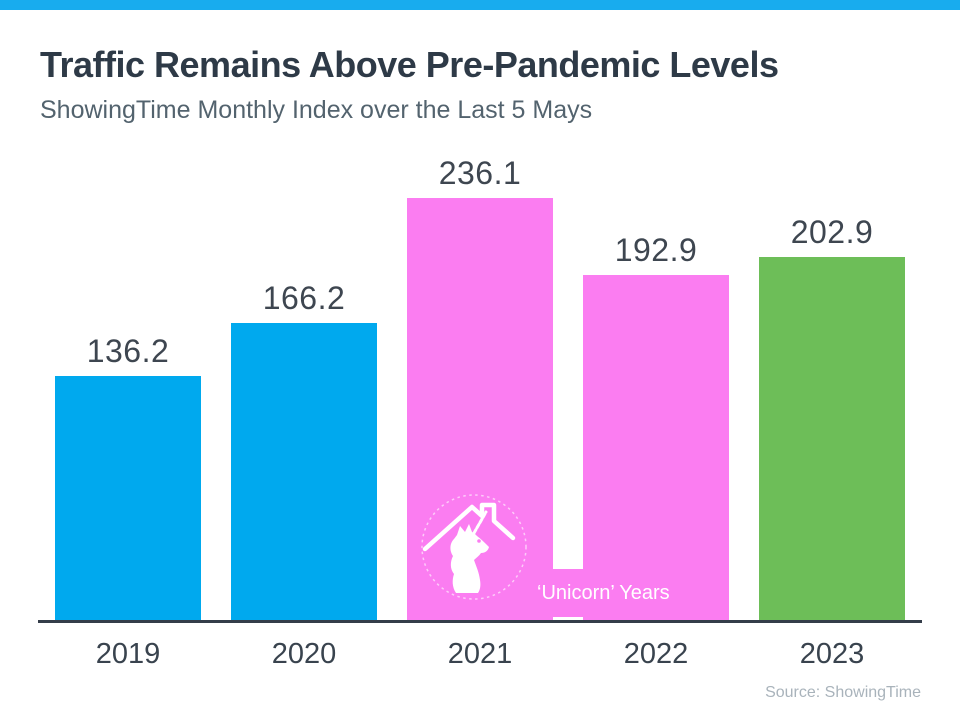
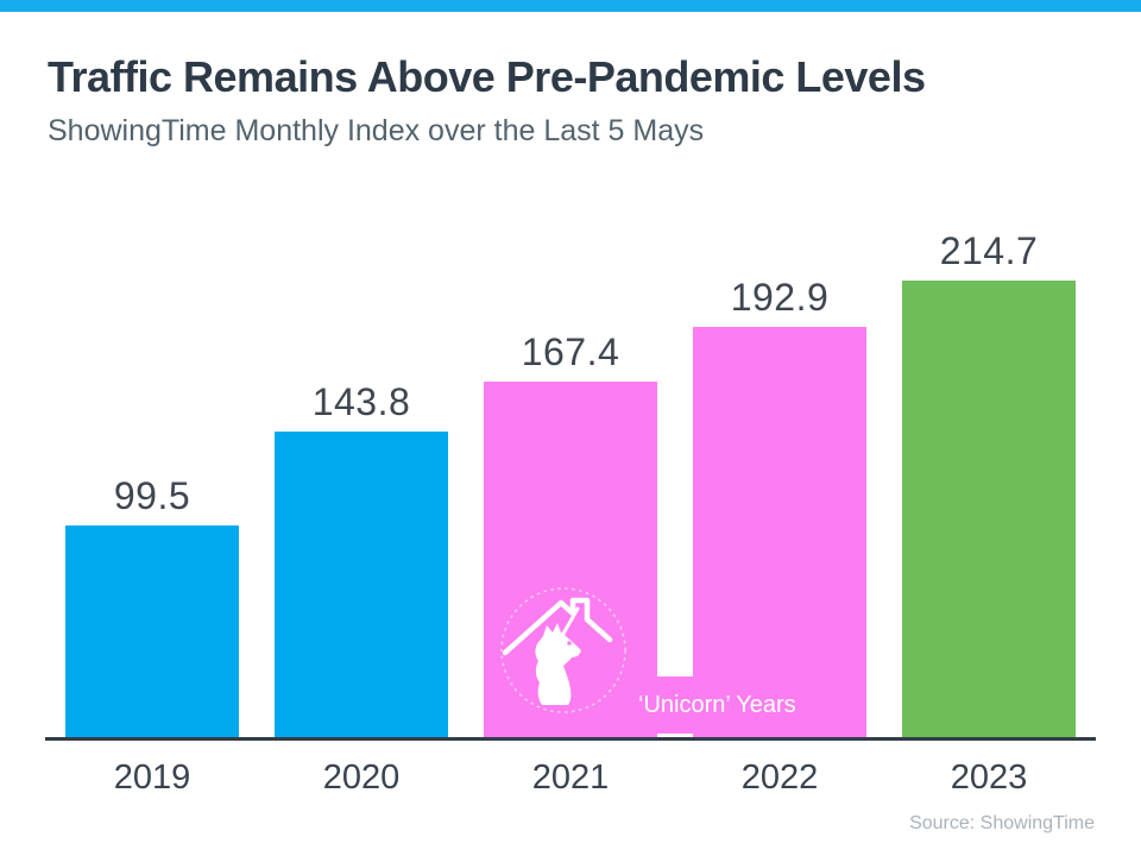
2019: 136.2 -> 99.5
2020: 166.2 -> 143.8
2021: 236.1 -> 167.4
2023: 202.9 -> 214.7
